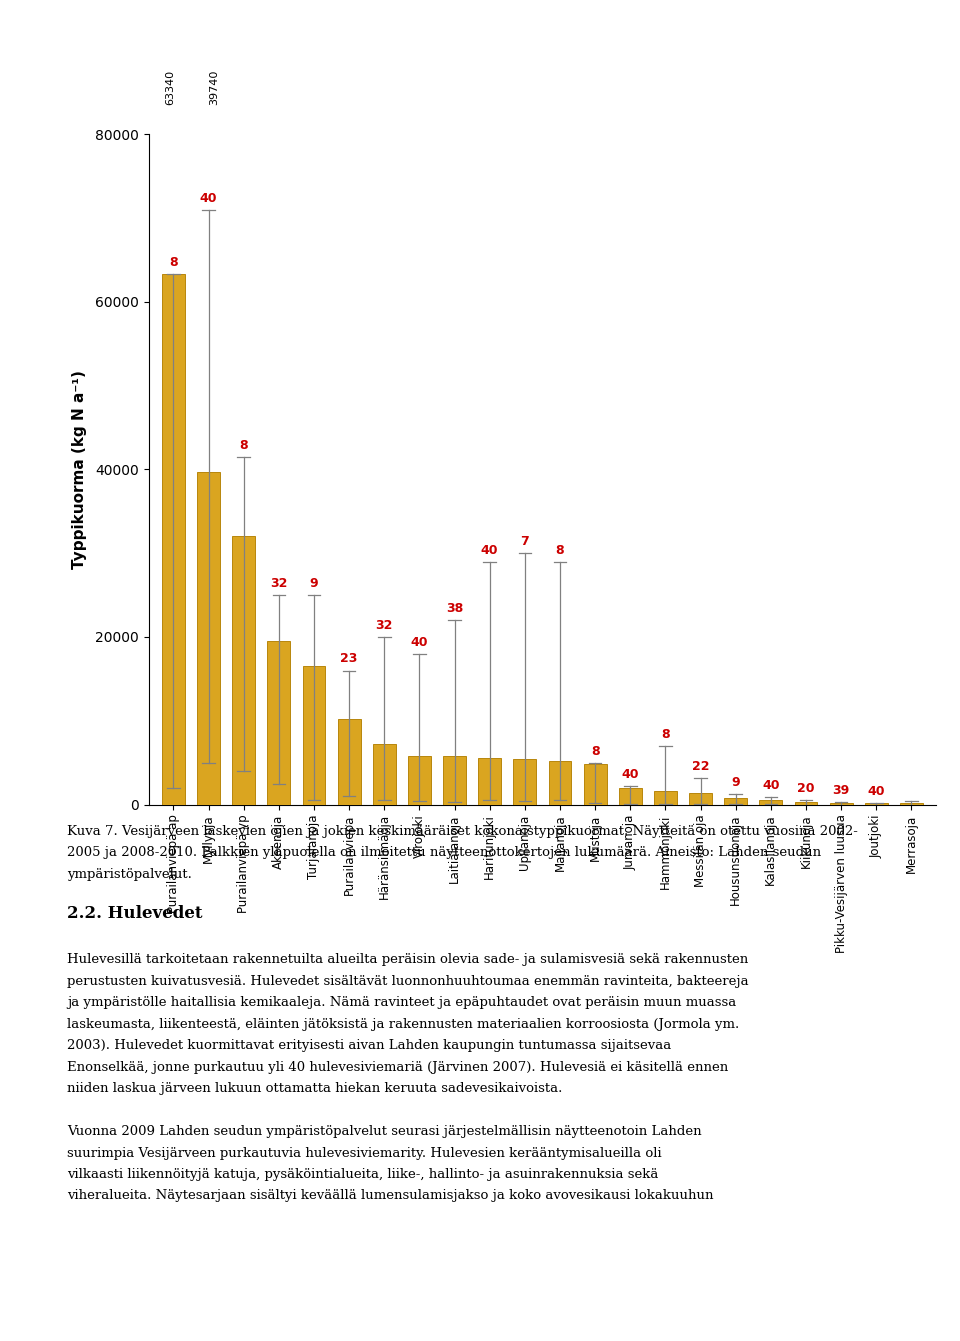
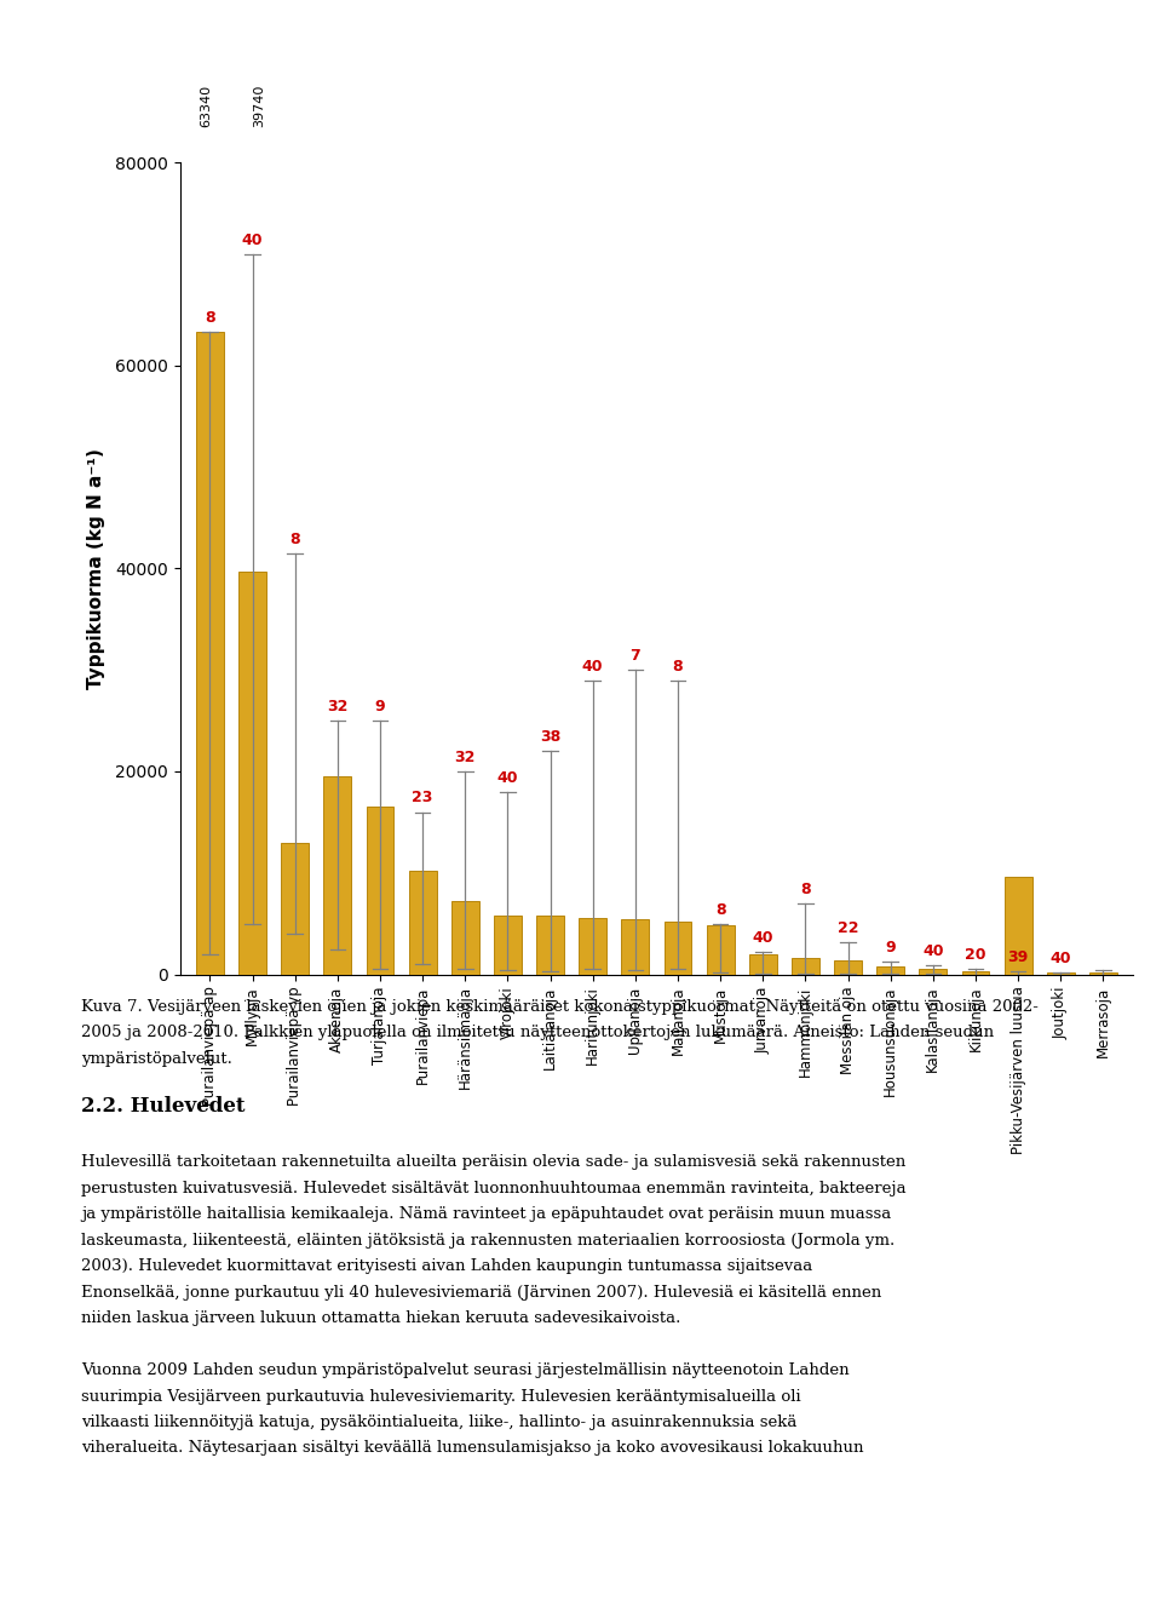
Purailanviepä yp: 32000 -> 13000
Pikku-Vesijärven luusua: 200 -> 9600
